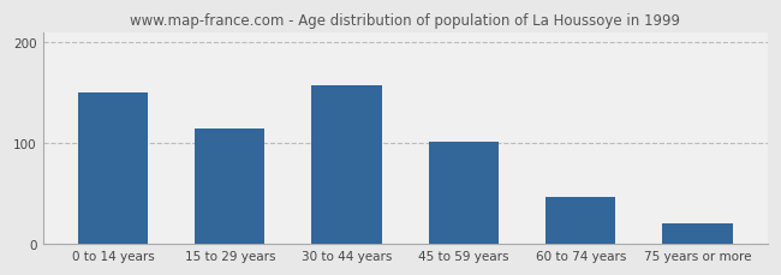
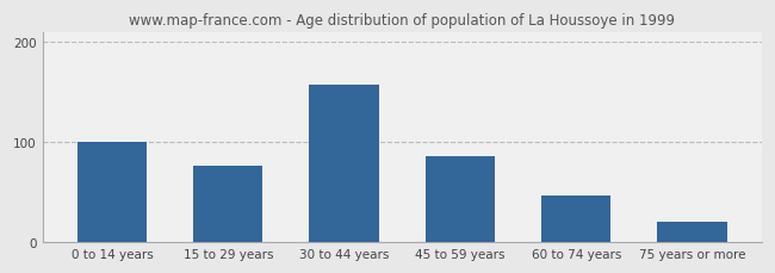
0 to 14 years: 150 -> 100
15 to 29 years: 115 -> 76
45 to 59 years: 101 -> 86
